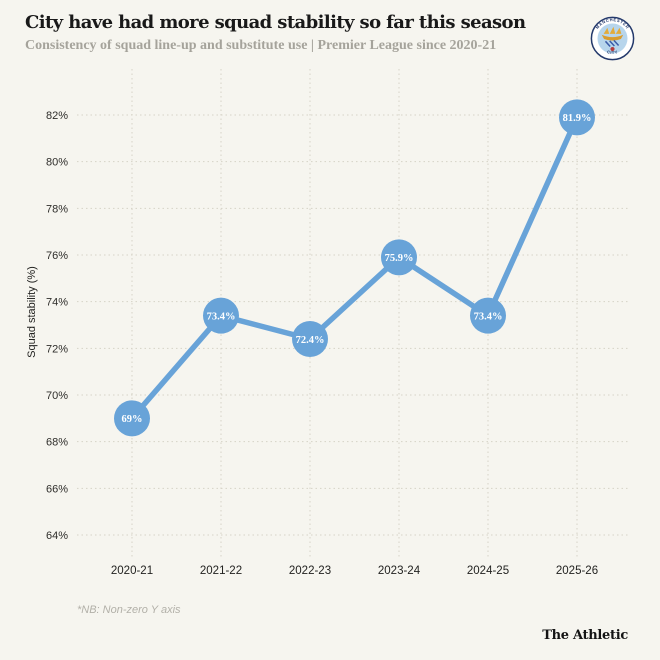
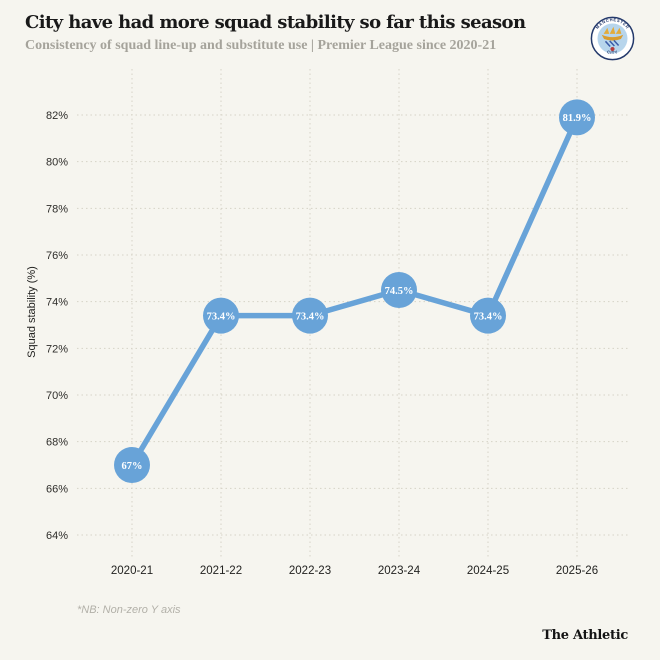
2020-21: 69% -> 67%
2022-23: 72.4% -> 73.4%
2023-24: 75.9% -> 74.5%
